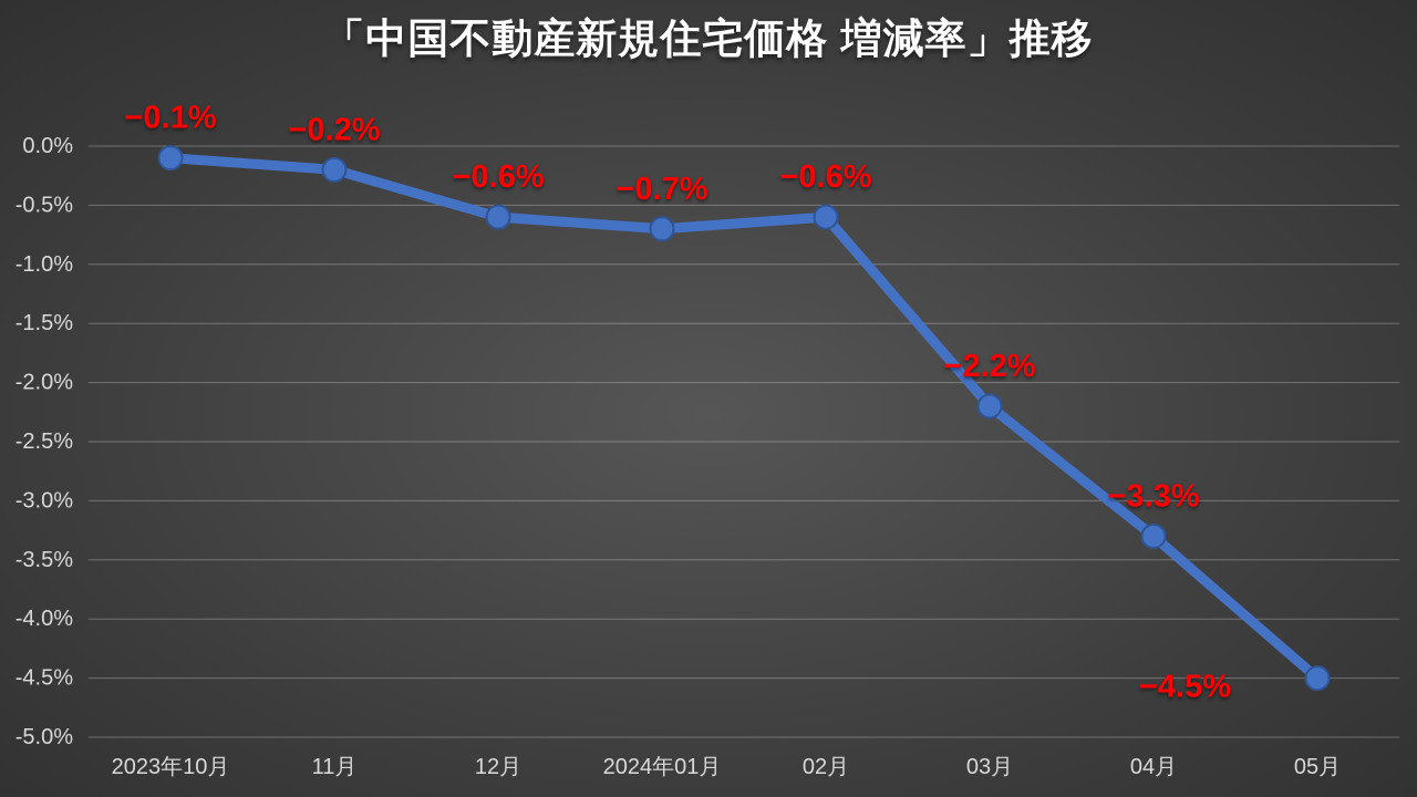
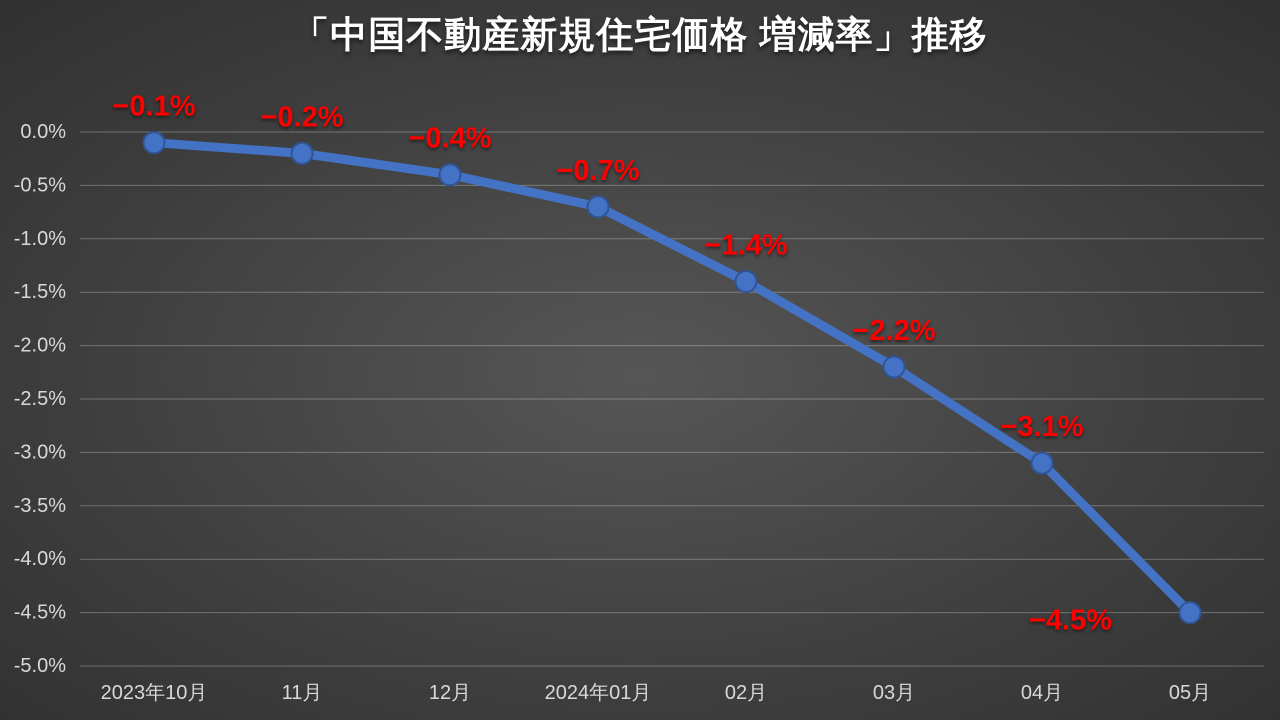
12月: −0.6% -> −0.4%
02月: −0.6% -> −1.4%
04月: −3.3% -> −3.1%
